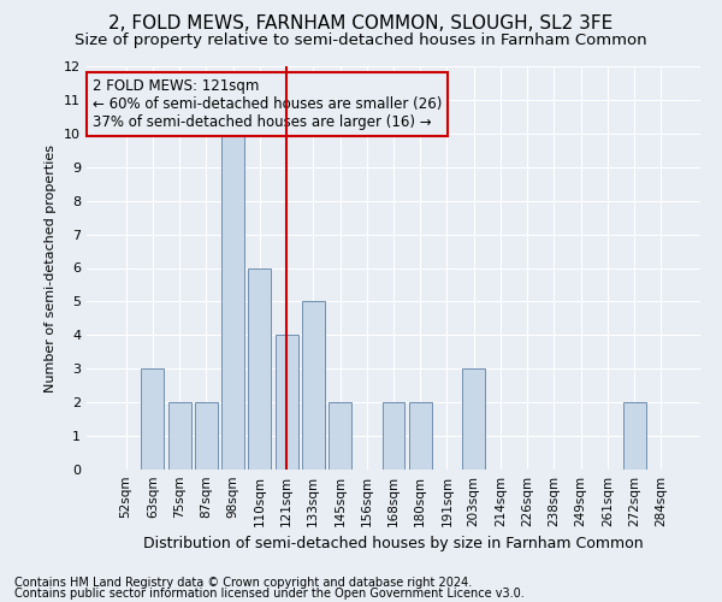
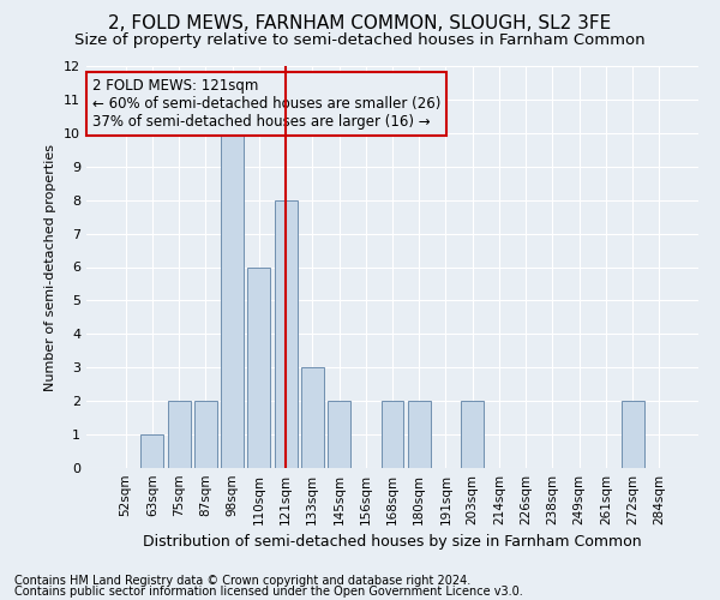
63sqm: 3 -> 1
121sqm: 4 -> 8
133sqm: 5 -> 3
203sqm: 3 -> 2
